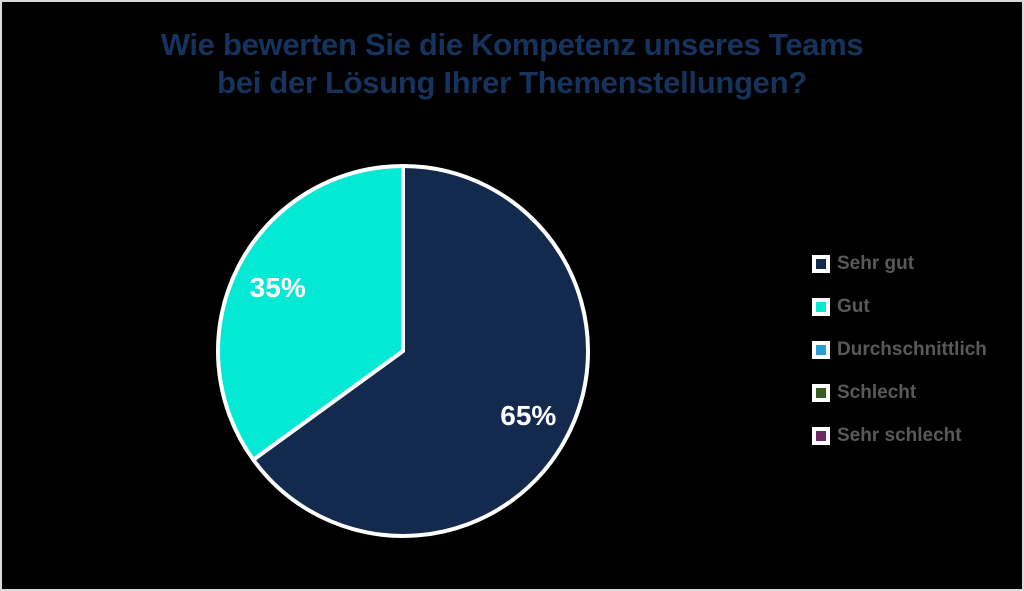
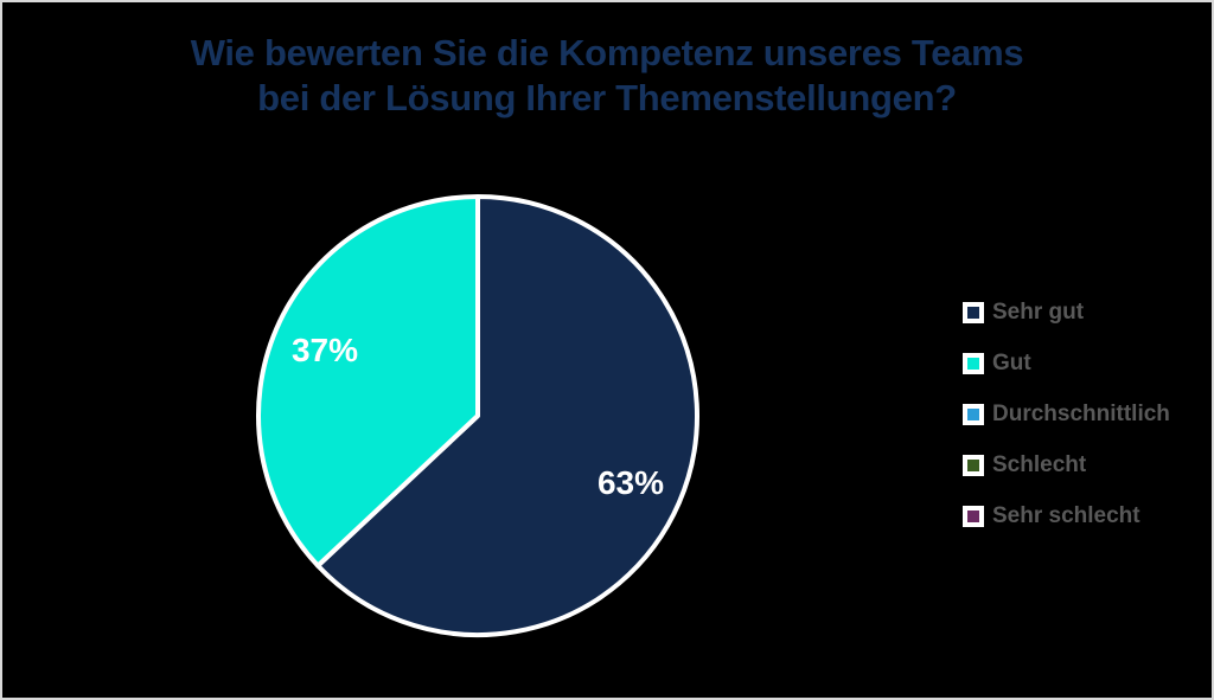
Sehr gut: 65% -> 63%
Gut: 35% -> 37%
